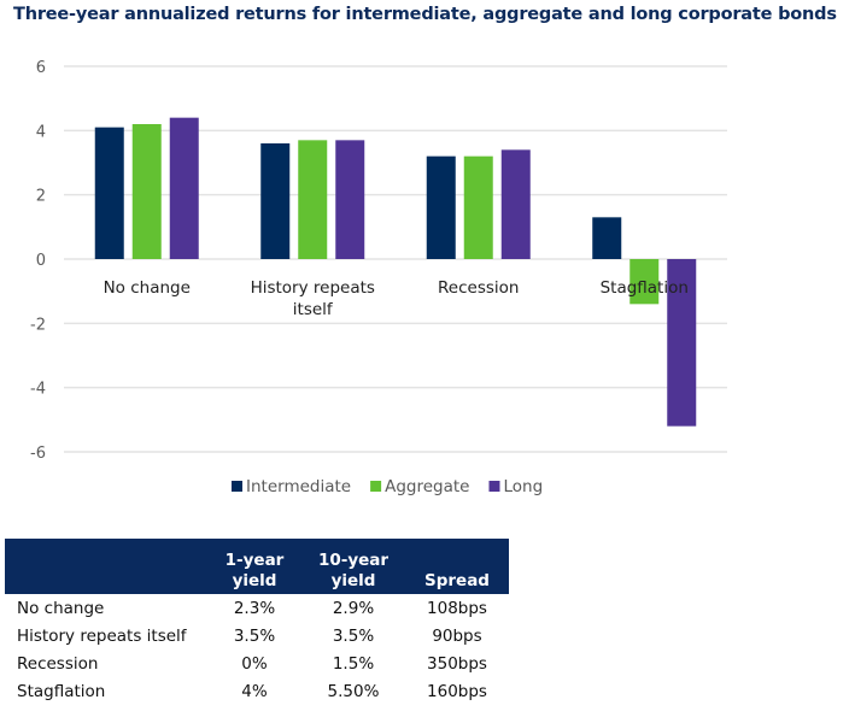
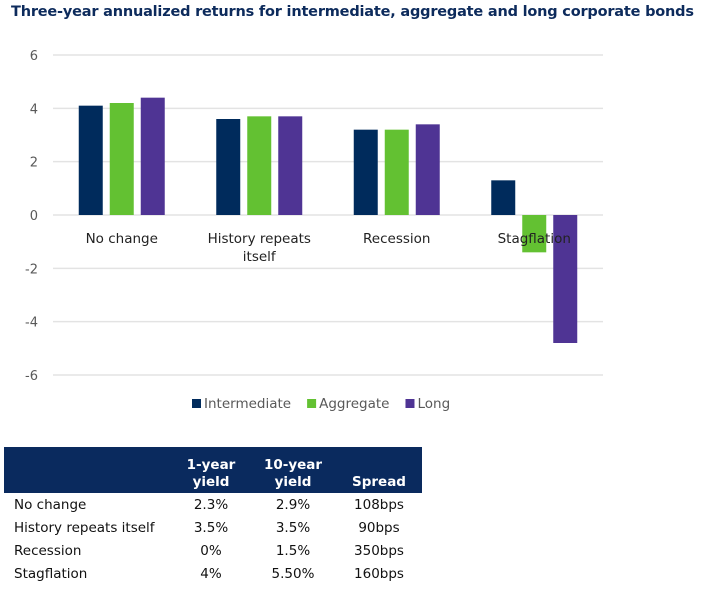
Long/Stagflation: -5.2 -> -4.8
